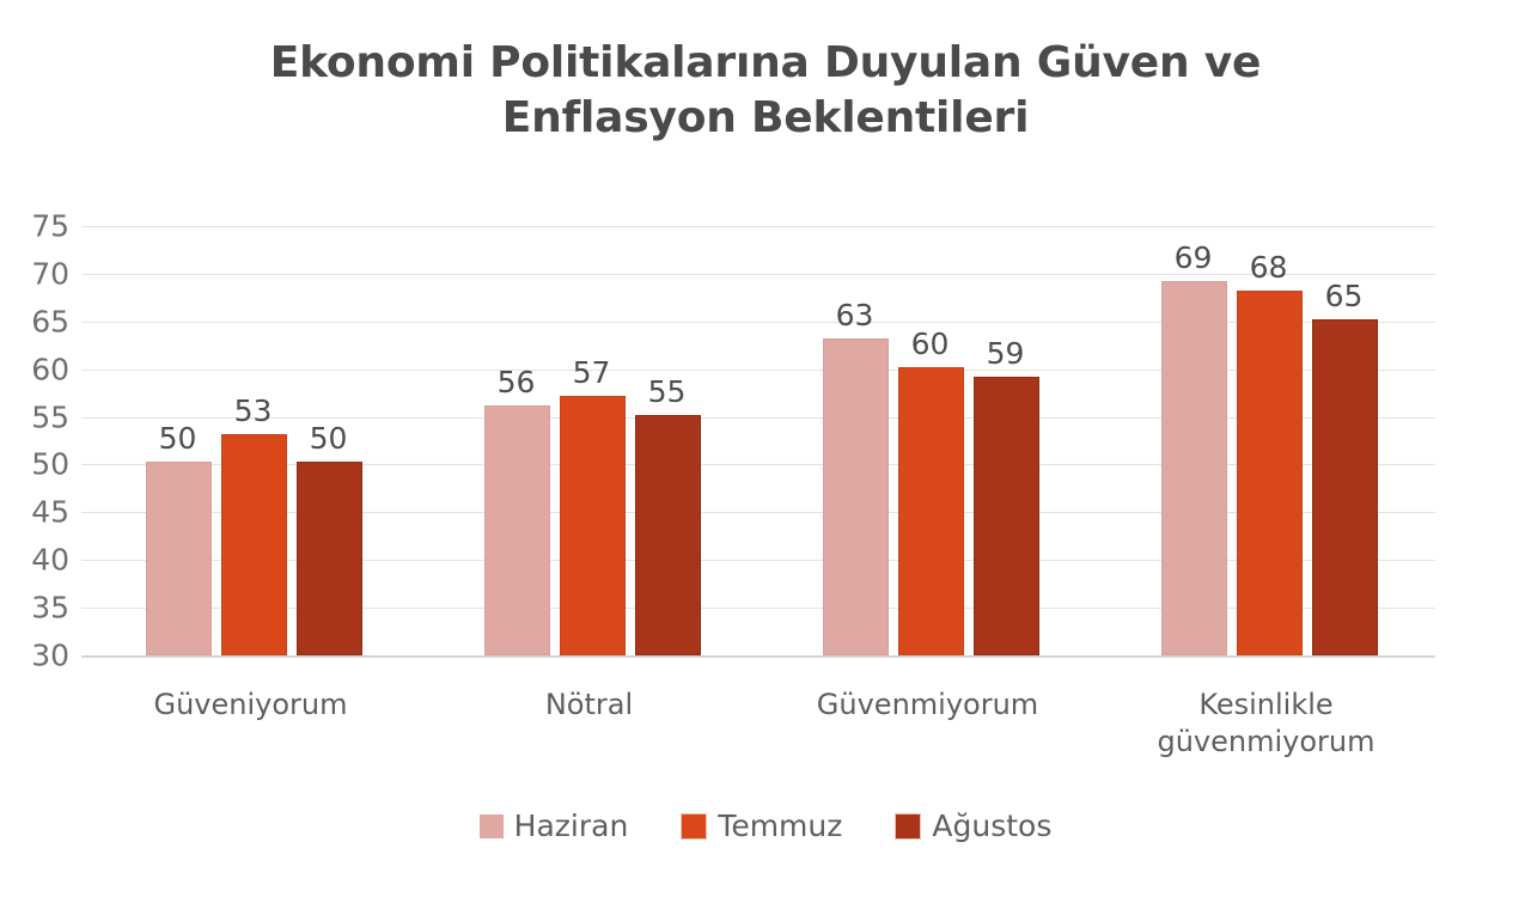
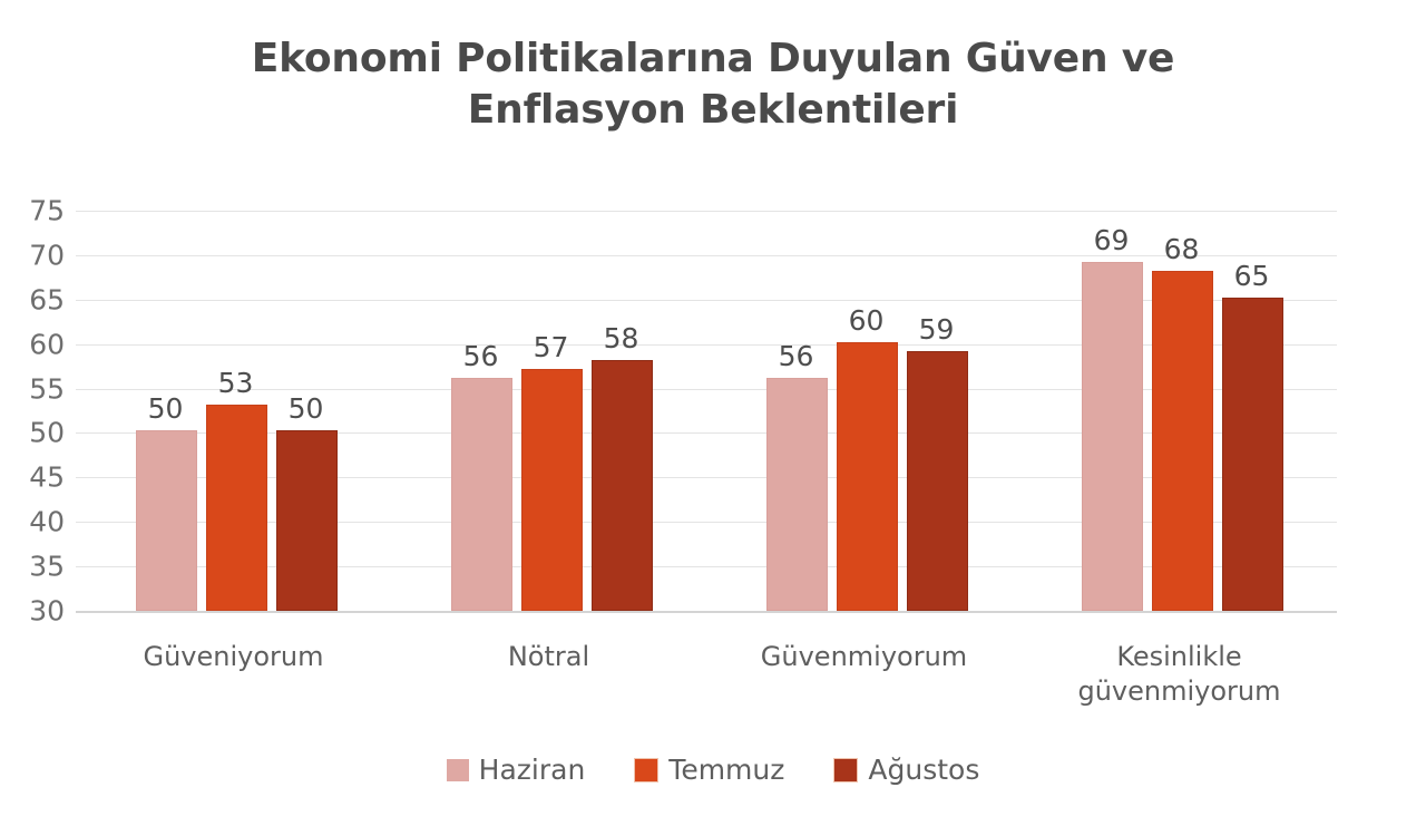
Ağustos/Nötral: 55 -> 58
Haziran/Güvenmiyorum: 63 -> 56
